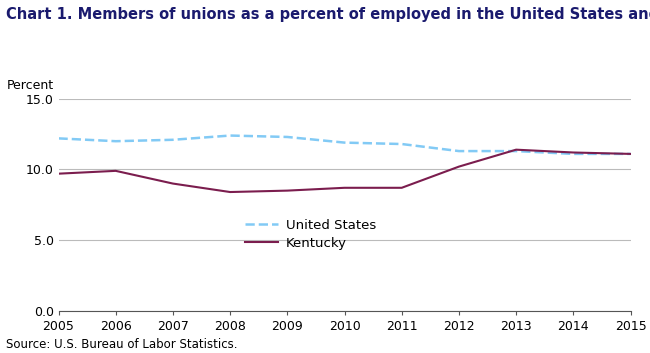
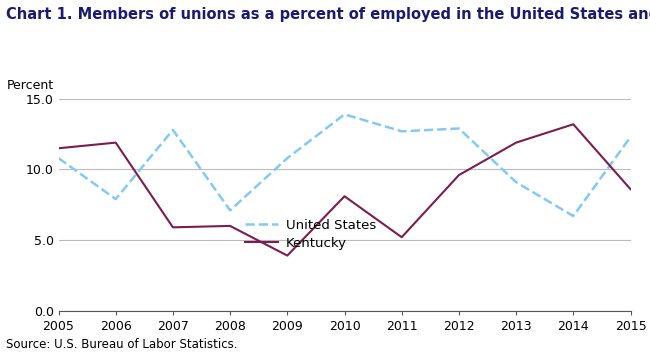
United States/2005: 12.2 -> 10.8
Kentucky/2005: 9.7 -> 11.5
United States/2006: 12.0 -> 7.9
Kentucky/2006: 9.9 -> 11.9
United States/2007: 12.1 -> 12.8
Kentucky/2007: 9.0 -> 5.9
United States/2008: 12.4 -> 7.1
Kentucky/2008: 8.4 -> 6.0
United States/2009: 12.3 -> 10.8
Kentucky/2009: 8.5 -> 3.9
United States/2010: 11.9 -> 13.9
Kentucky/2010: 8.7 -> 8.1
United States/2011: 11.8 -> 12.7
Kentucky/2011: 8.7 -> 5.2
United States/2012: 11.3 -> 12.9
Kentucky/2012: 10.2 -> 9.6
United States/2013: 11.3 -> 9.1
Kentucky/2013: 11.4 -> 11.9
United States/2014: 11.1 -> 6.7
Kentucky/2014: 11.2 -> 13.2
United States/2015: 11.1 -> 12.3
Kentucky/2015: 11.1 -> 8.6
